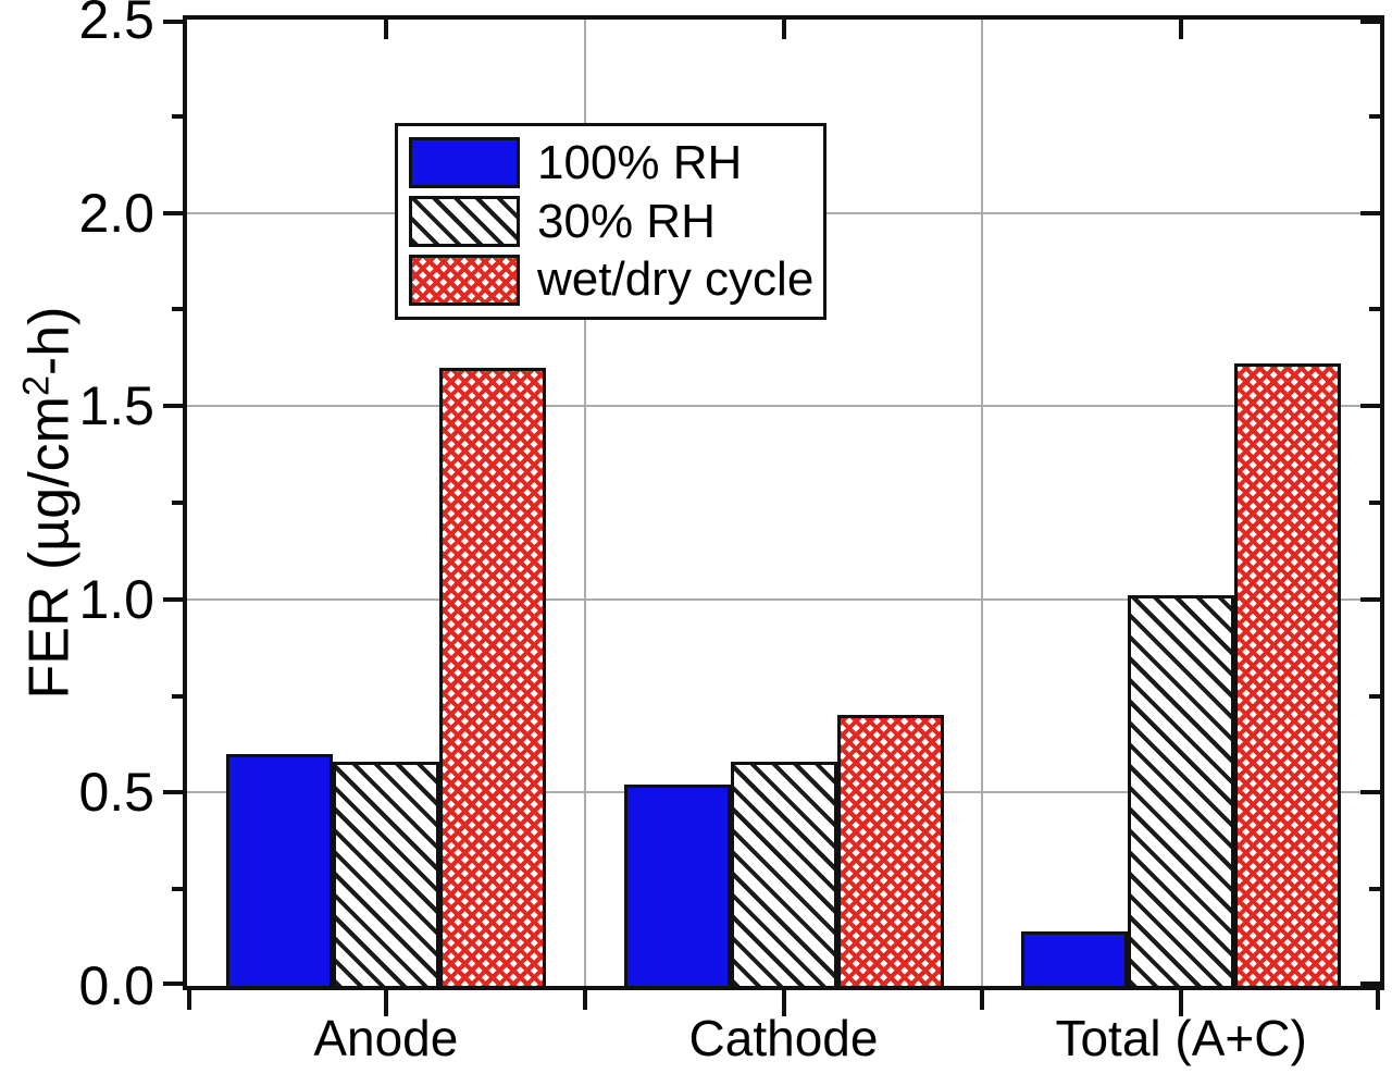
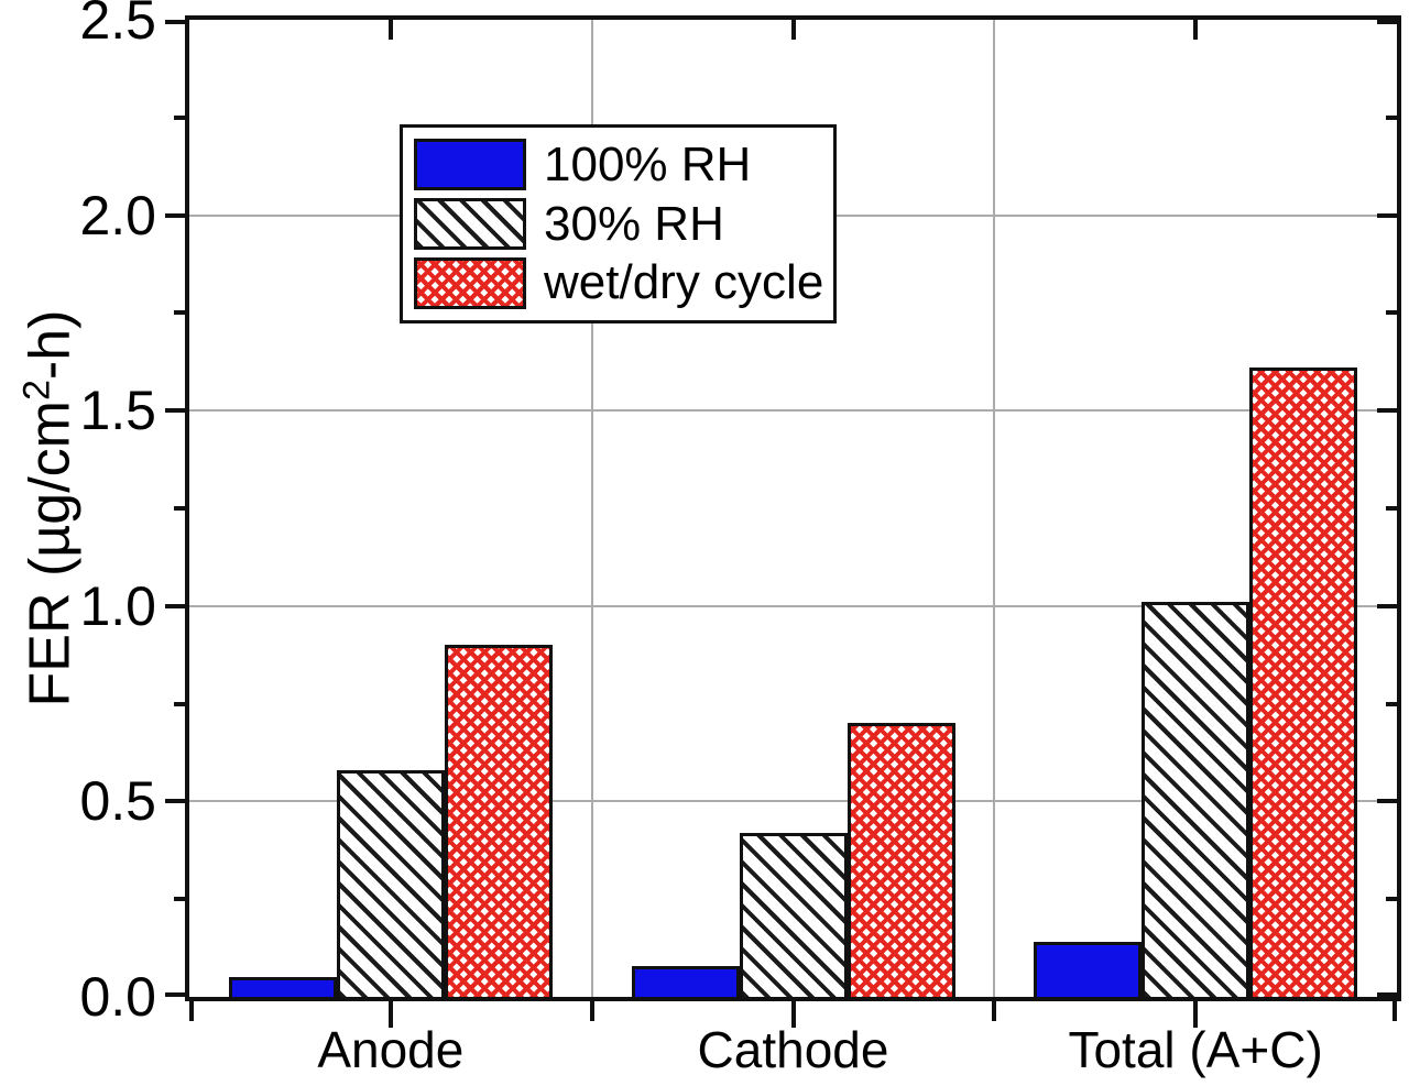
100% RH/Anode: 0.60 -> 0.05
wet/dry cycle/Anode: 1.60 -> 0.90
100% RH/Cathode: 0.52 -> 0.08
30% RH/Cathode: 0.58 -> 0.42
